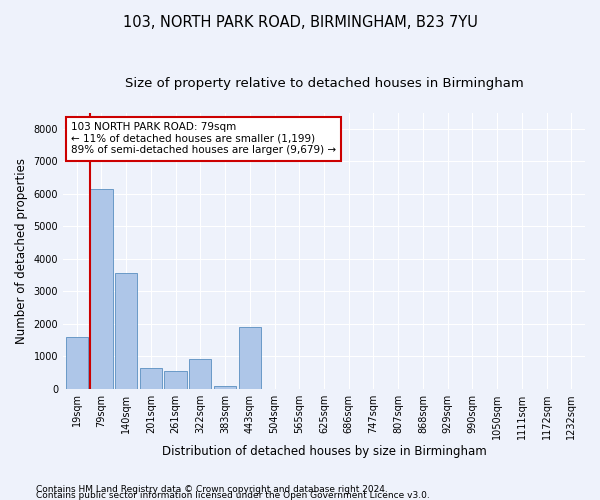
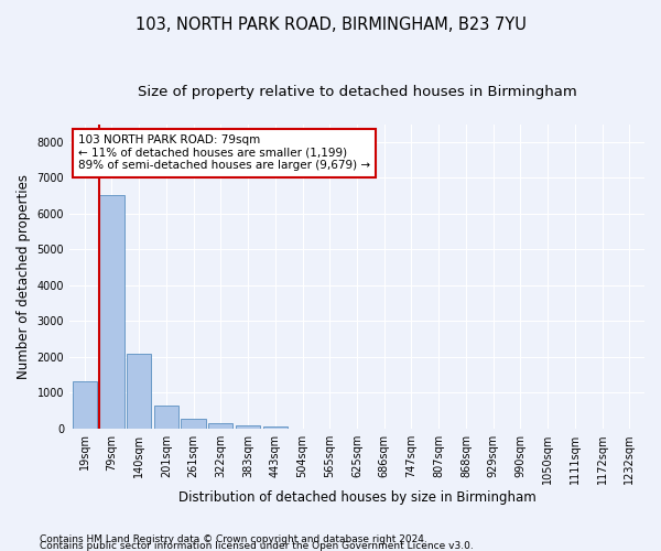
19sqm: 1600 -> 1300
79sqm: 6150 -> 6500
140sqm: 3550 -> 2080
261sqm: 550 -> 250
322sqm: 900 -> 130
443sqm: 1900 -> 60
